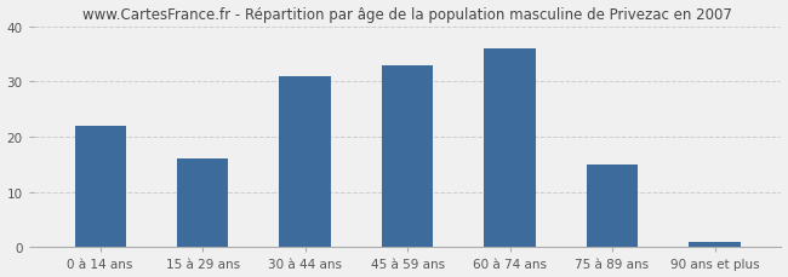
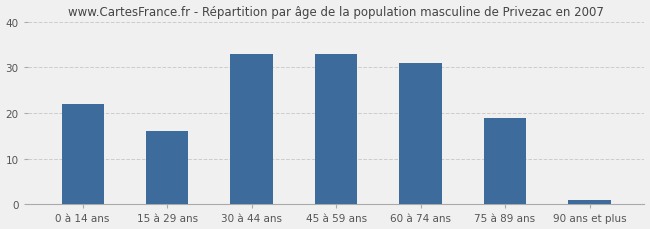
30 à 44 ans: 31 -> 33
60 à 74 ans: 36 -> 31
75 à 89 ans: 15 -> 19
